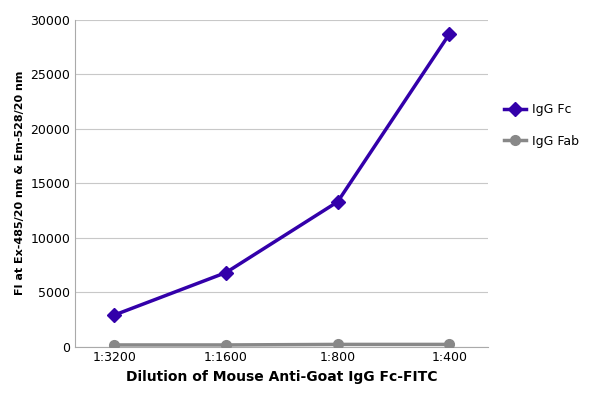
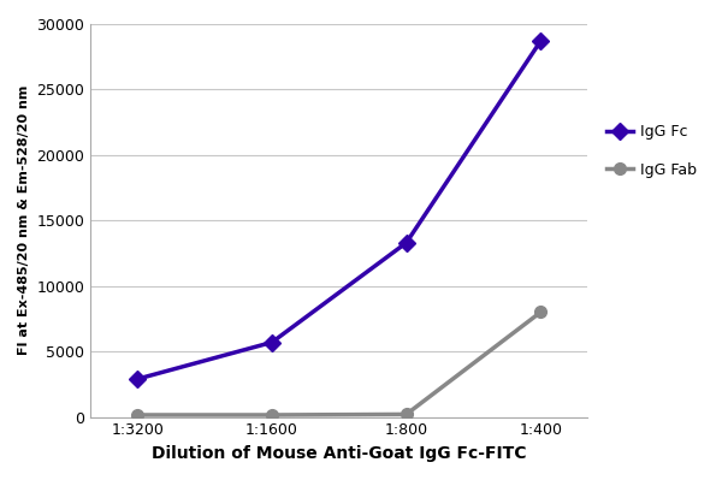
IgG Fc/1:1600: 6800 -> 5700
IgG Fab/1:400: 200 -> 8000
